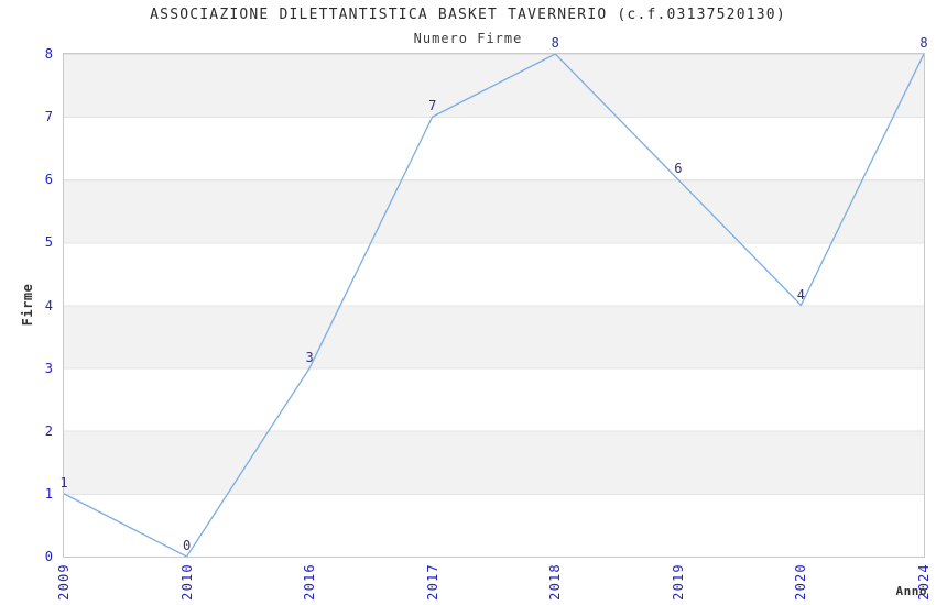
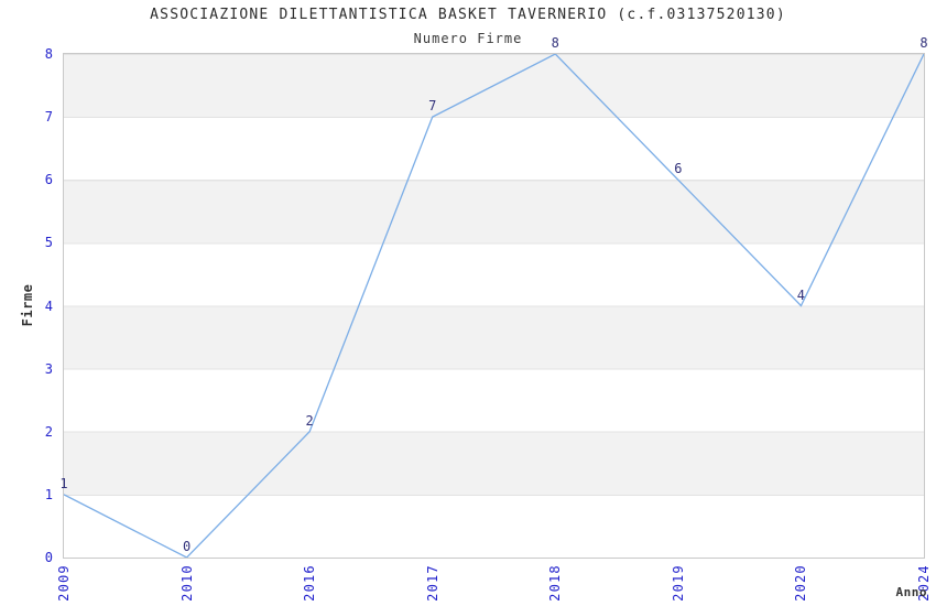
2016: 3 -> 2
